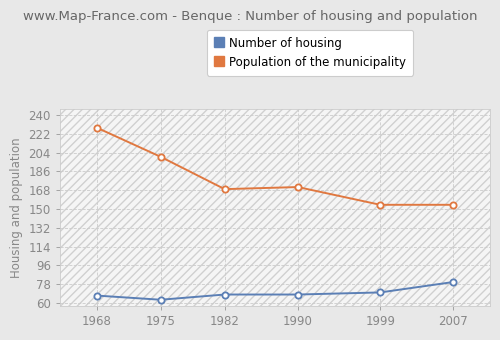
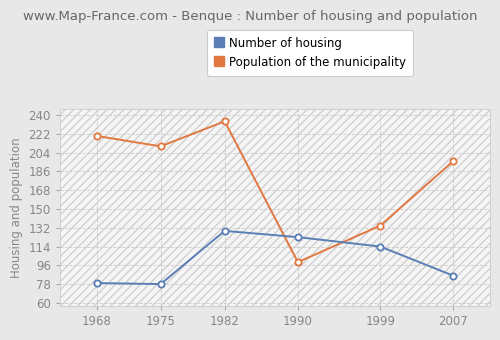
Number of housing/1968: 67 -> 79
Population of the municipality/1968: 228 -> 220
Number of housing/1975: 63 -> 78
Population of the municipality/1975: 200 -> 210
Number of housing/1982: 68 -> 129
Population of the municipality/1982: 169 -> 234
Number of housing/1990: 68 -> 123
Population of the municipality/1990: 171 -> 99
Number of housing/1999: 70 -> 114
Population of the municipality/1999: 154 -> 134
Number of housing/2007: 80 -> 86
Population of the municipality/2007: 154 -> 196
